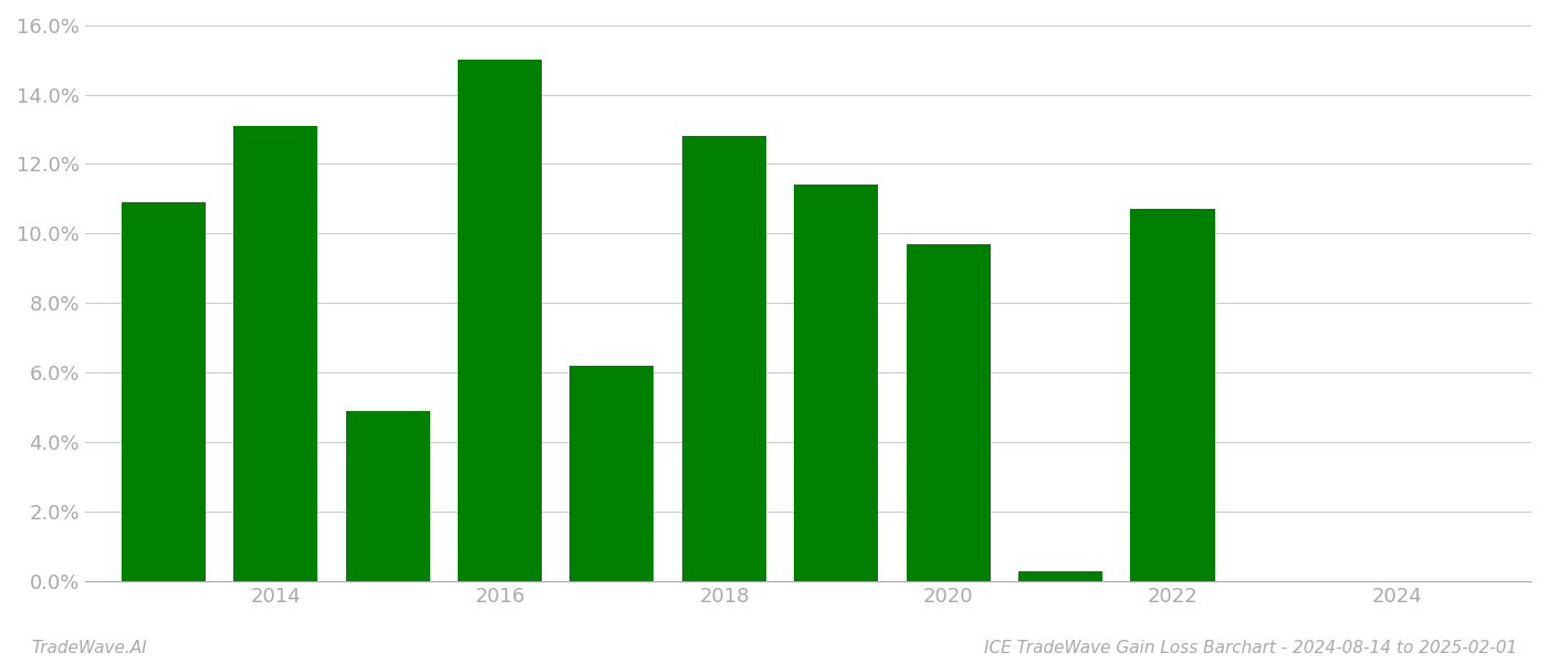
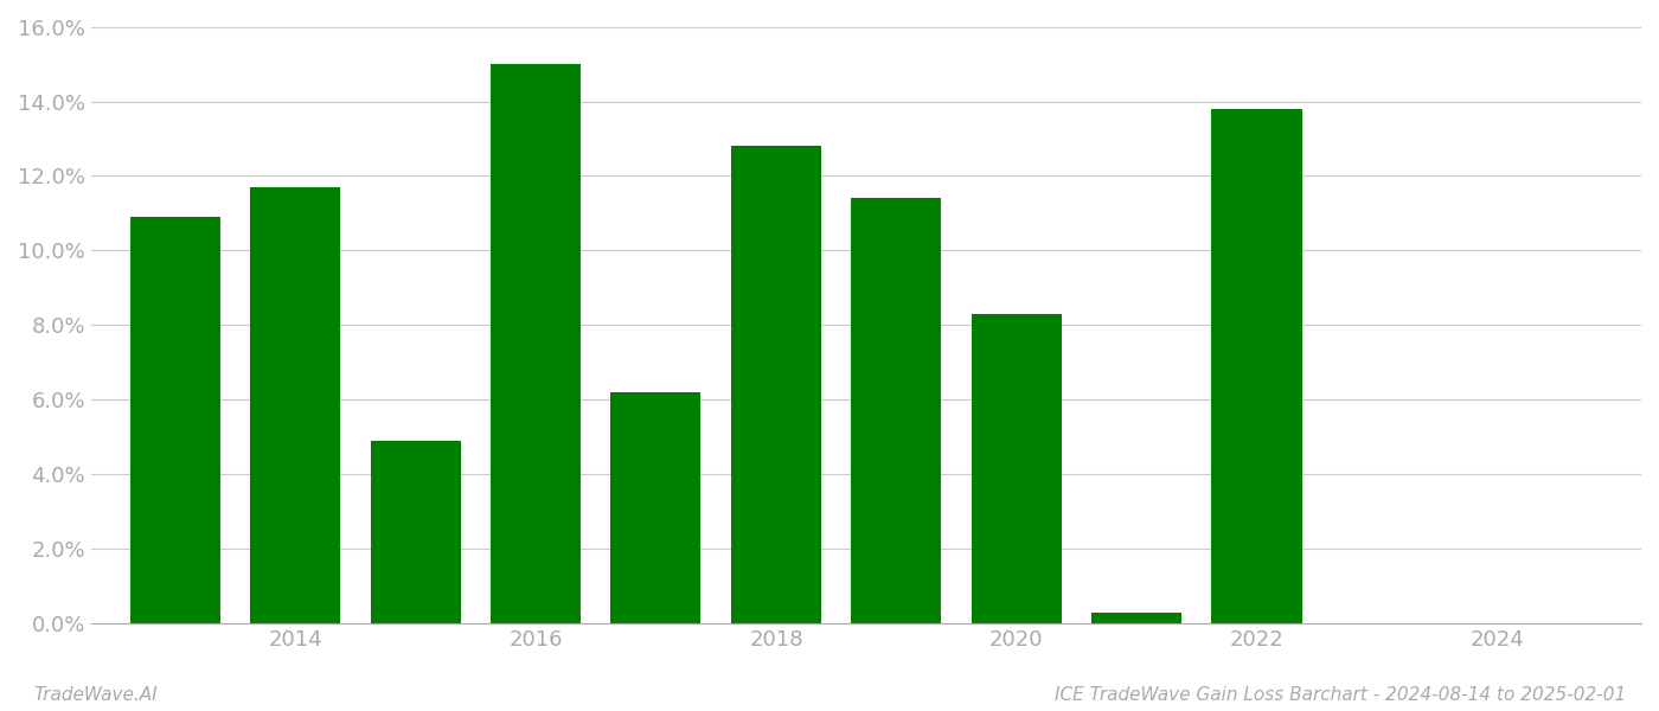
2014: 13.1% -> 11.7%
2020: 9.7% -> 8.3%
2022: 10.7% -> 13.8%
